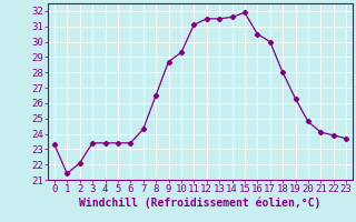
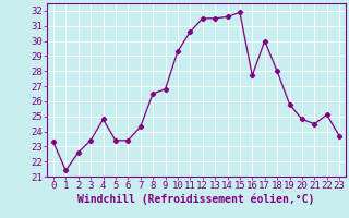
2: 22.1 -> 22.6
4: 23.4 -> 24.8
9: 28.7 -> 26.8
11: 31.1 -> 30.6
16: 30.5 -> 27.7
19: 26.3 -> 25.8
21: 24.1 -> 24.5
22: 23.9 -> 25.1
